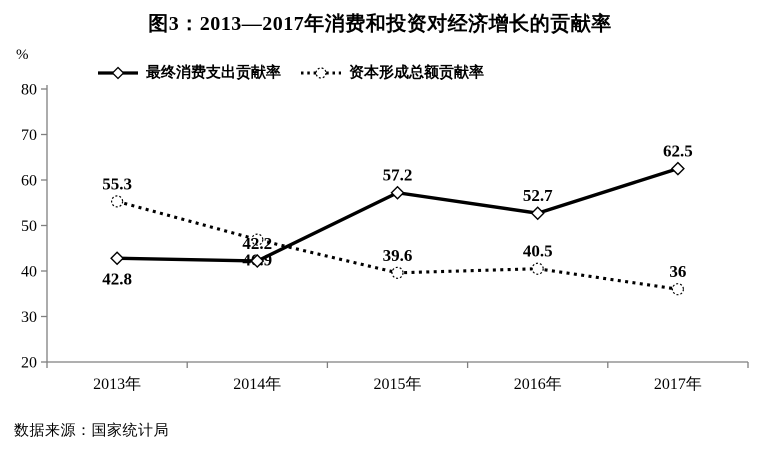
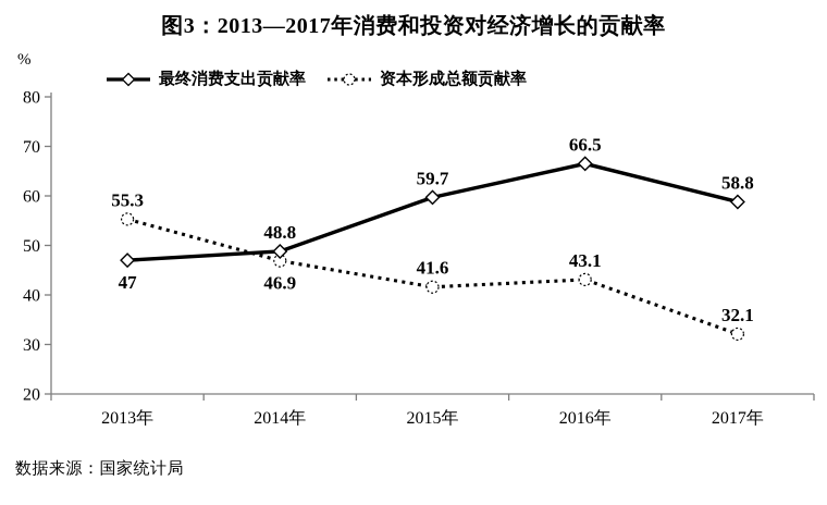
最终消费支出贡献率/2013年: 42.8 -> 47
最终消费支出贡献率/2014年: 42.2 -> 48.8
最终消费支出贡献率/2015年: 57.2 -> 59.7
资本形成总额贡献率/2015年: 39.6 -> 41.6
最终消费支出贡献率/2016年: 52.7 -> 66.5
资本形成总额贡献率/2016年: 40.5 -> 43.1
最终消费支出贡献率/2017年: 62.5 -> 58.8
资本形成总额贡献率/2017年: 36 -> 32.1
